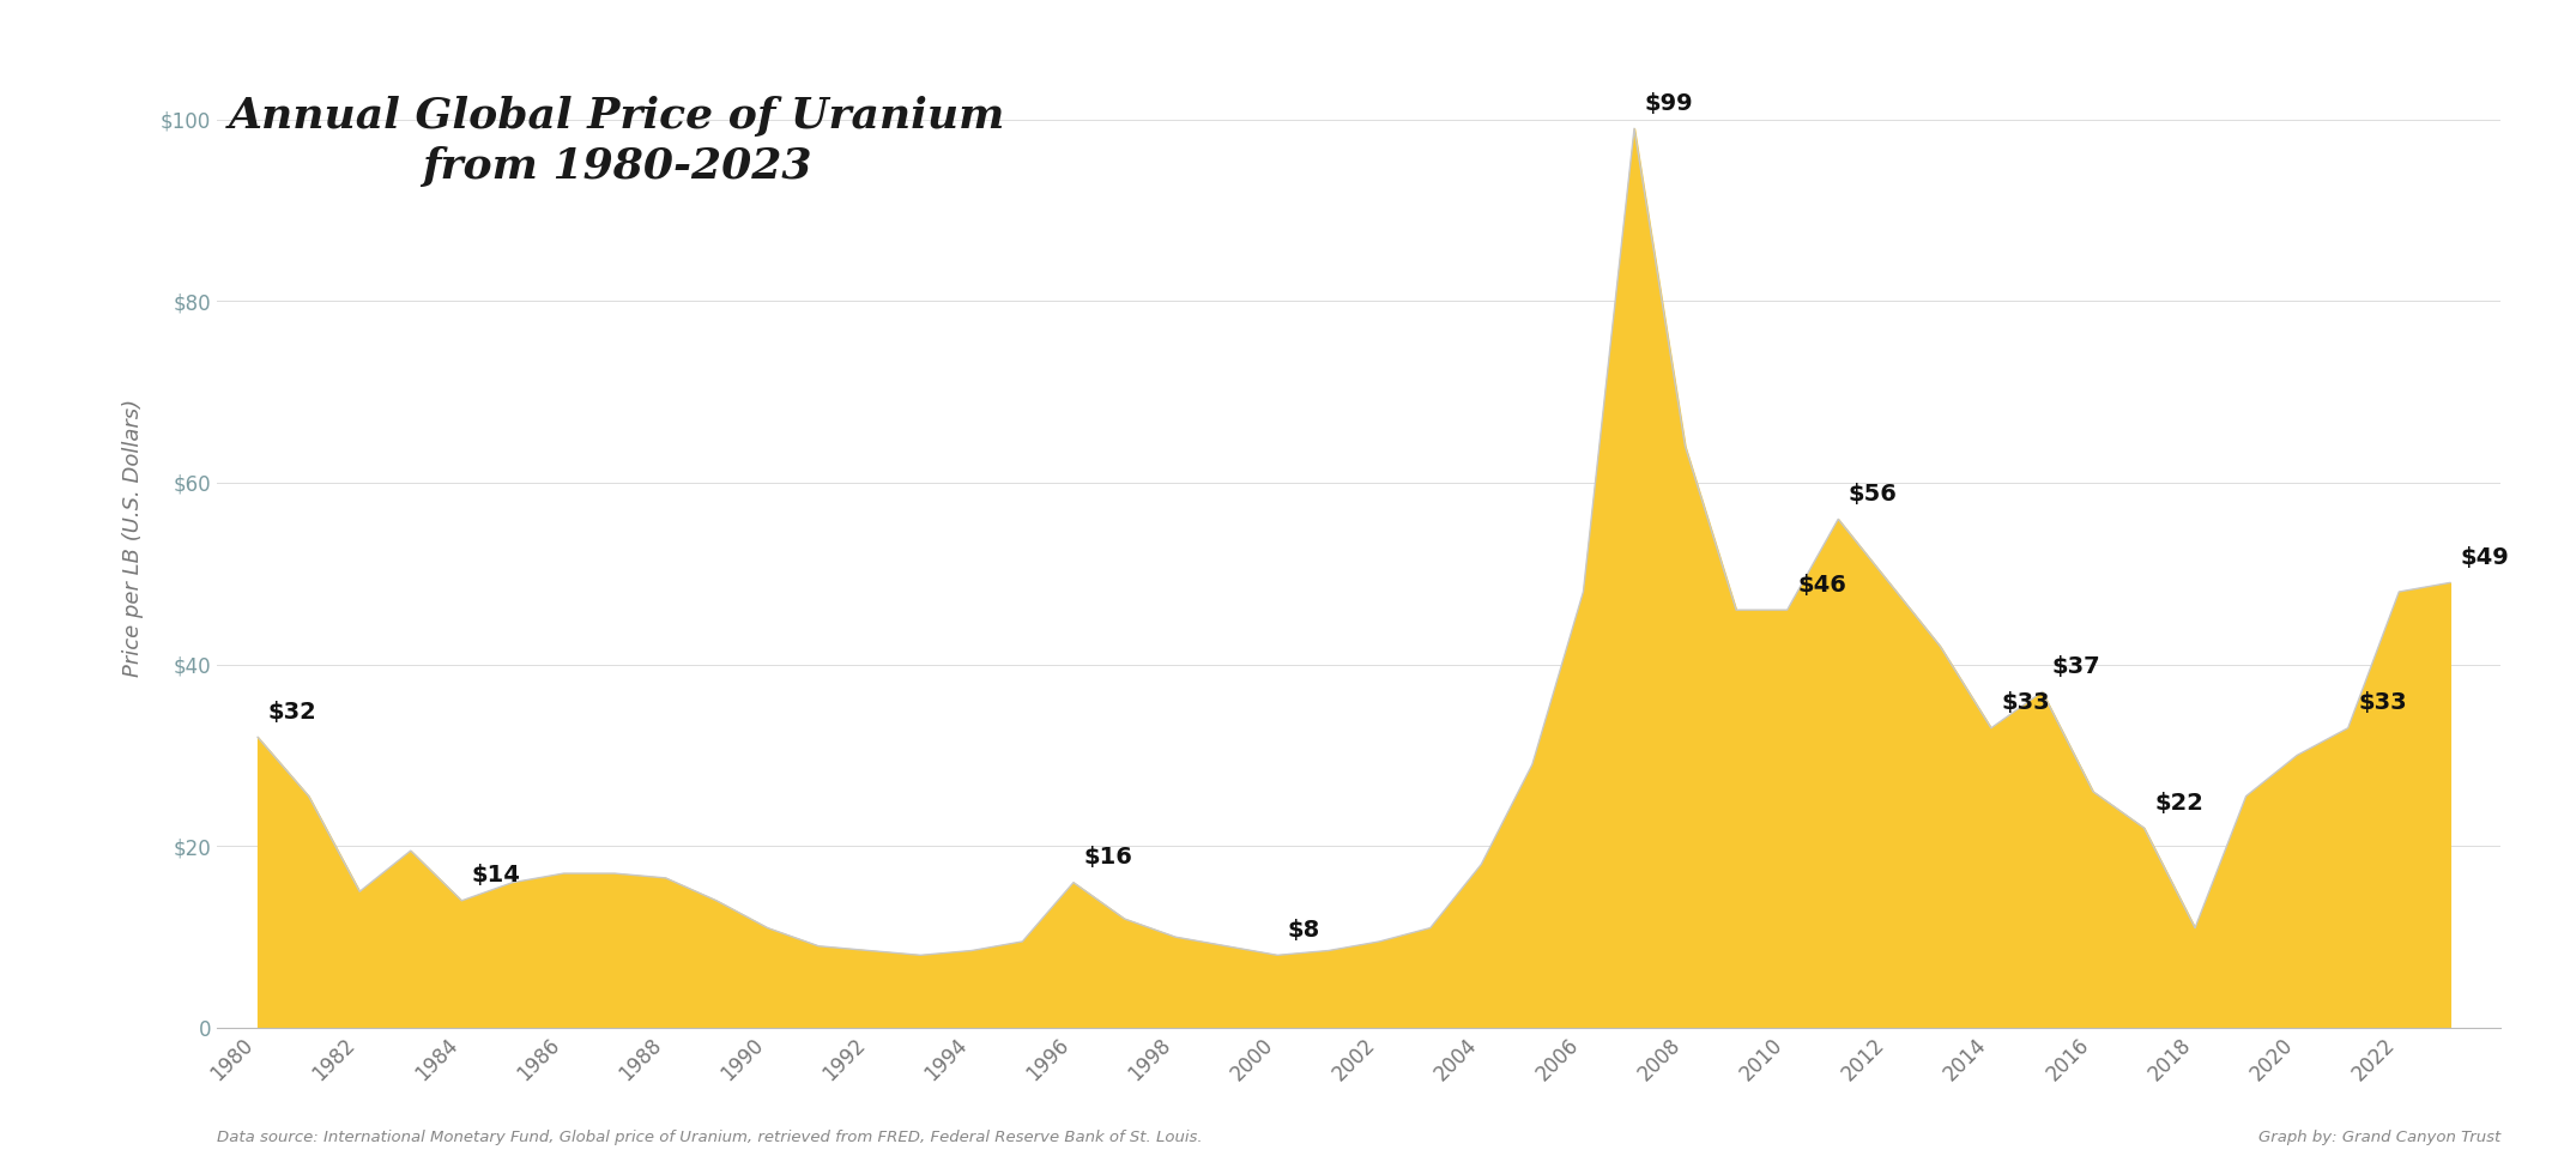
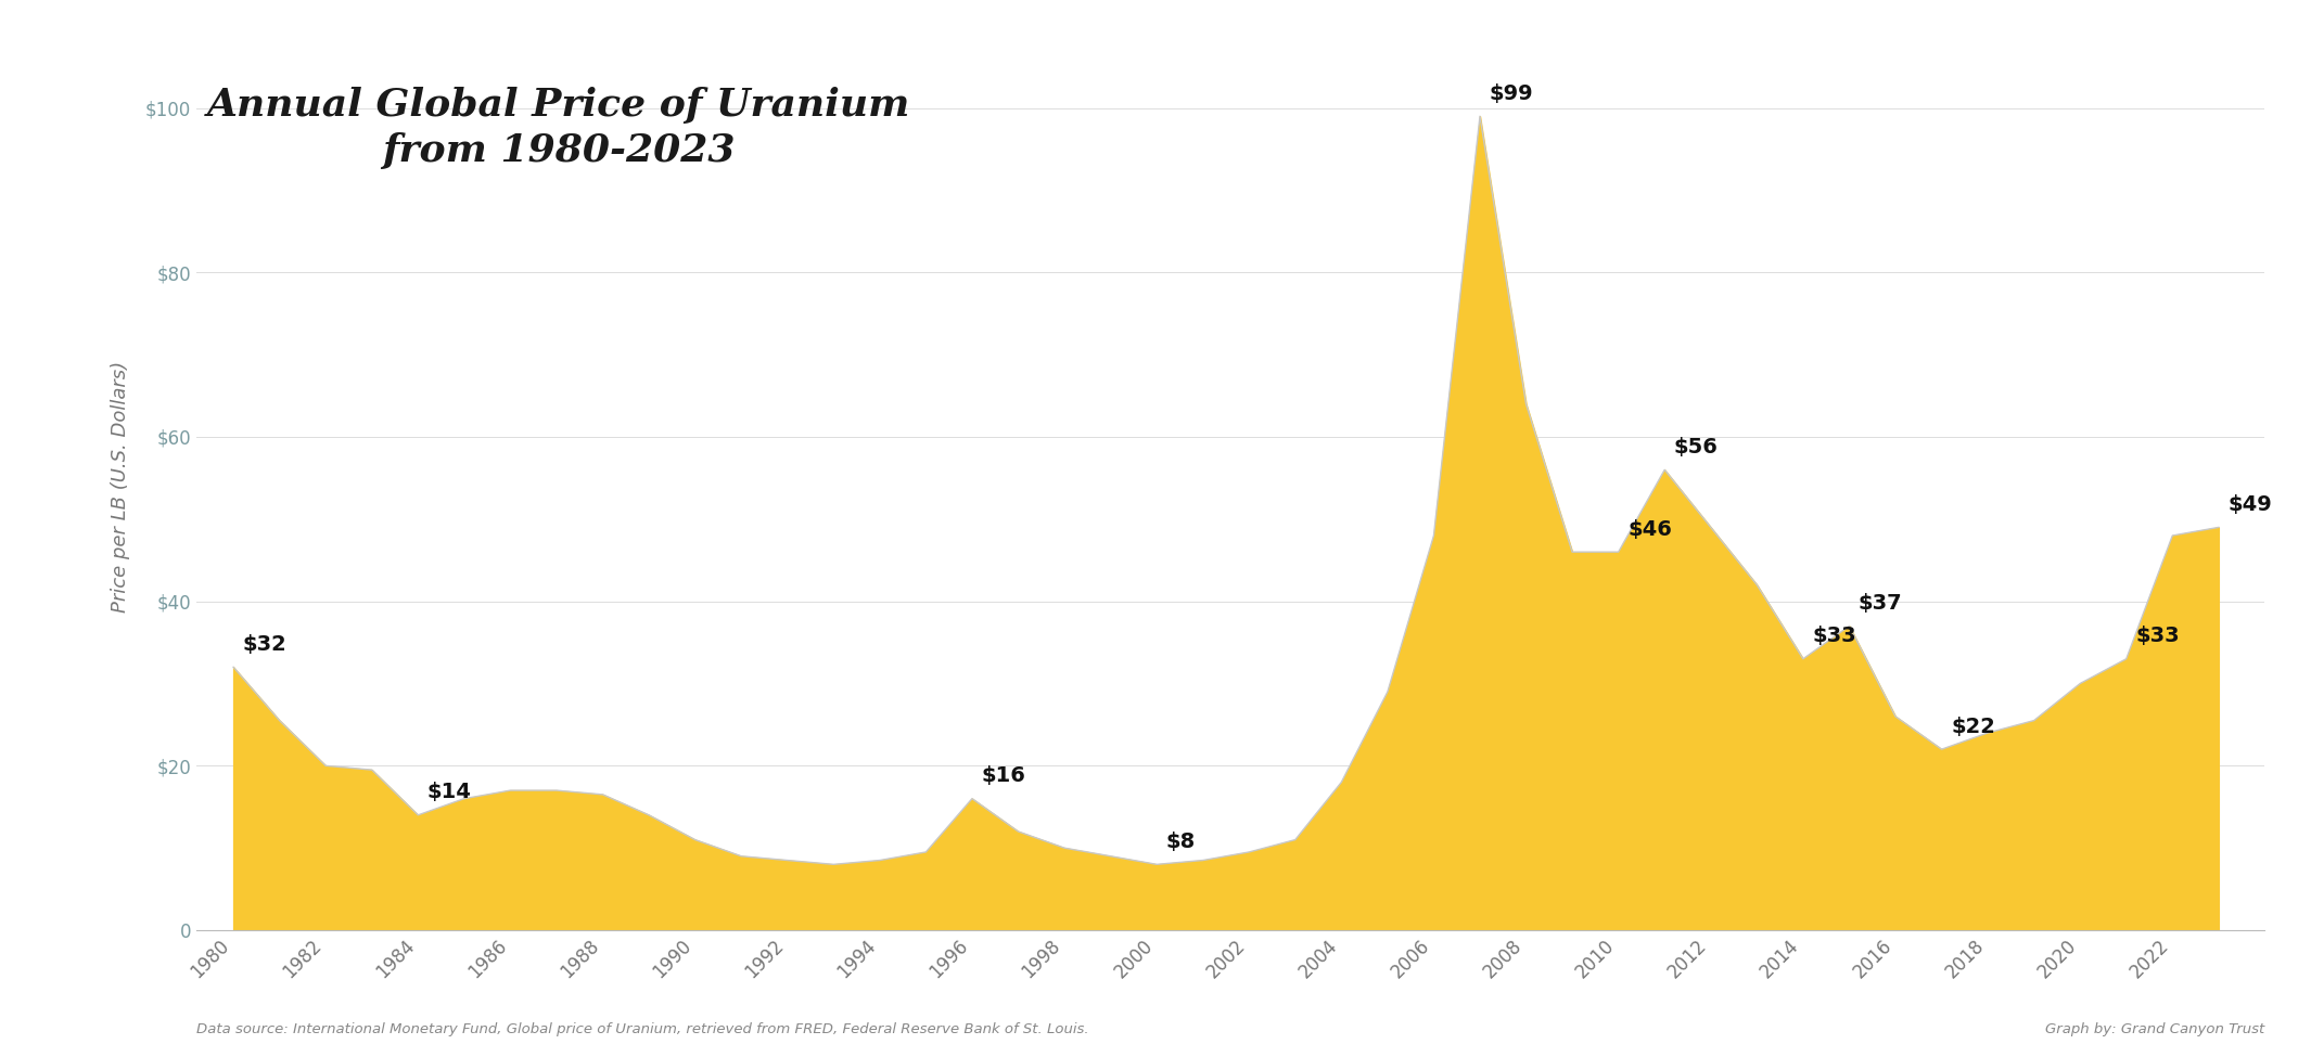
1982: $15.0 -> $20.0
2018: $11.0 -> $24.0
